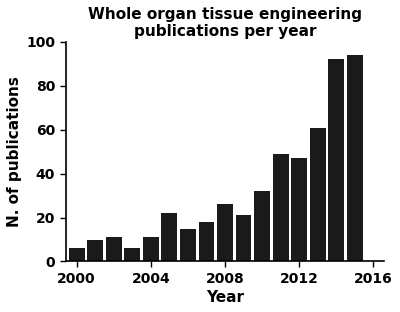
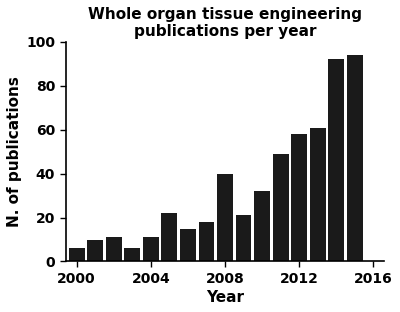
2008: 26 -> 40
2012: 47 -> 58
